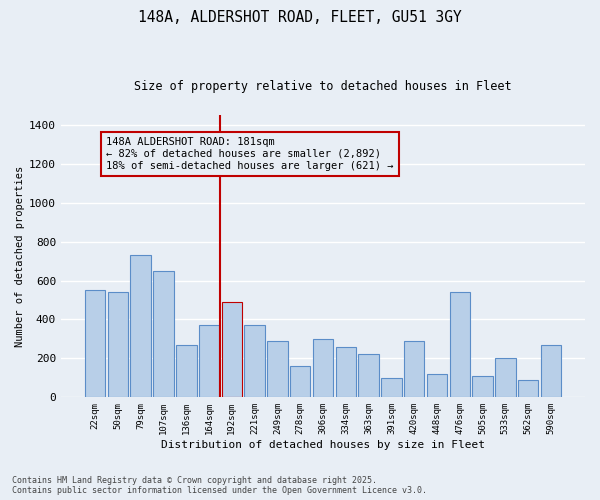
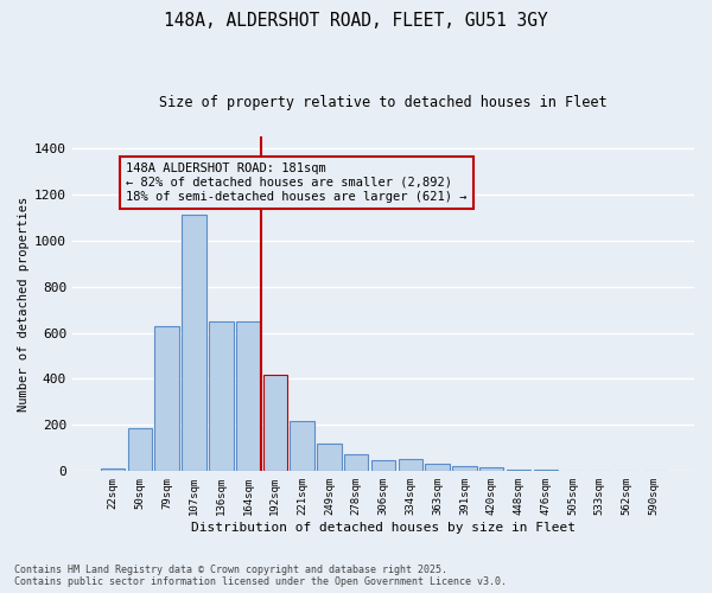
22sqm: 550 -> 10
50sqm: 540 -> 180
79sqm: 730 -> 630
107sqm: 650 -> 1110
136sqm: 270 -> 650
164sqm: 370 -> 650
192sqm: 490 -> 420
221sqm: 370 -> 220
249sqm: 290 -> 120
278sqm: 160 -> 80
306sqm: 300 -> 50
334sqm: 260 -> 60
363sqm: 220 -> 30
391sqm: 100 -> 20
420sqm: 290 -> 20
448sqm: 120 -> 0
476sqm: 540 -> 0
505sqm: 110 -> 0
533sqm: 200 -> 0
562sqm: 90 -> 0
590sqm: 270 -> 0
